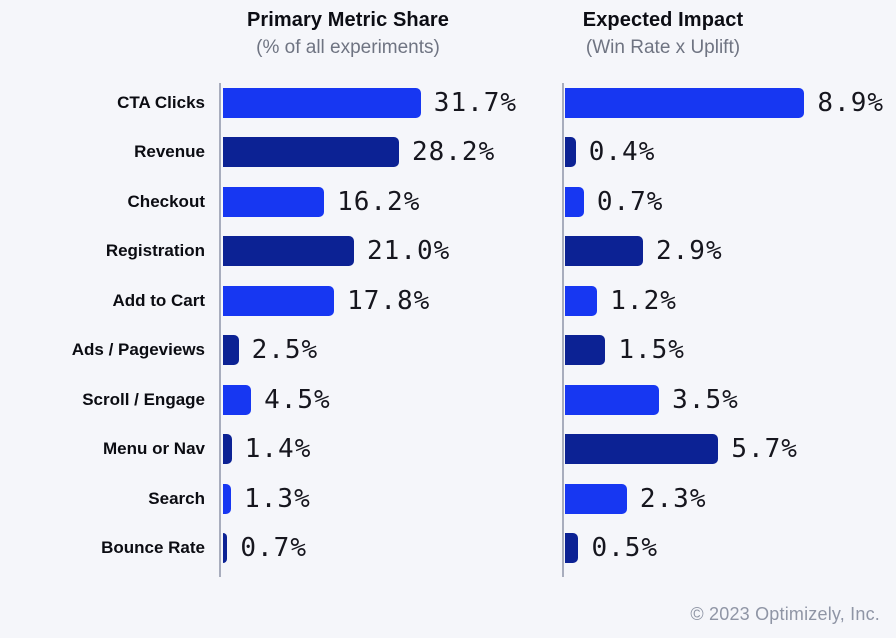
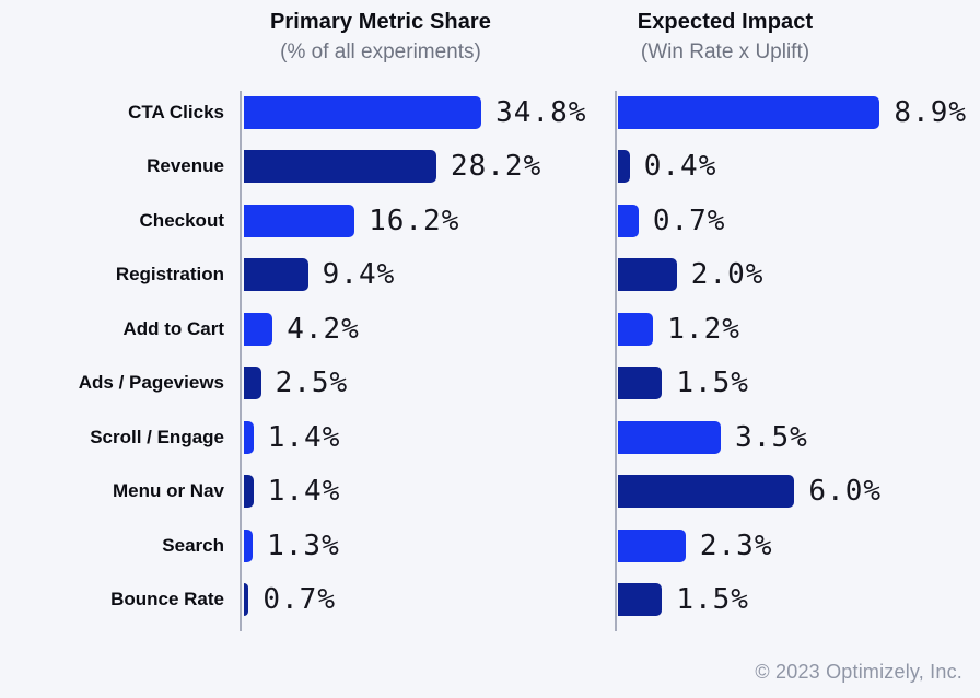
Primary Metric Share/CTA Clicks: 31.7% -> 34.8%
Primary Metric Share/Registration: 21.0% -> 9.4%
Primary Metric Share/Add to Cart: 17.8% -> 4.2%
Primary Metric Share/Scroll / Engage: 4.5% -> 1.4%
Expected Impact/Registration: 2.9% -> 2.0%
Expected Impact/Menu or Nav: 5.7% -> 6.0%
Expected Impact/Bounce Rate: 0.5% -> 1.5%
